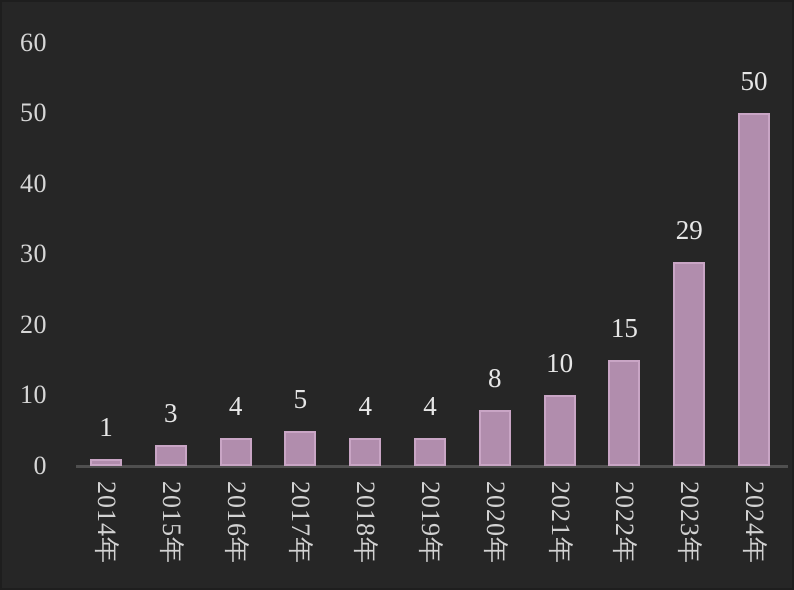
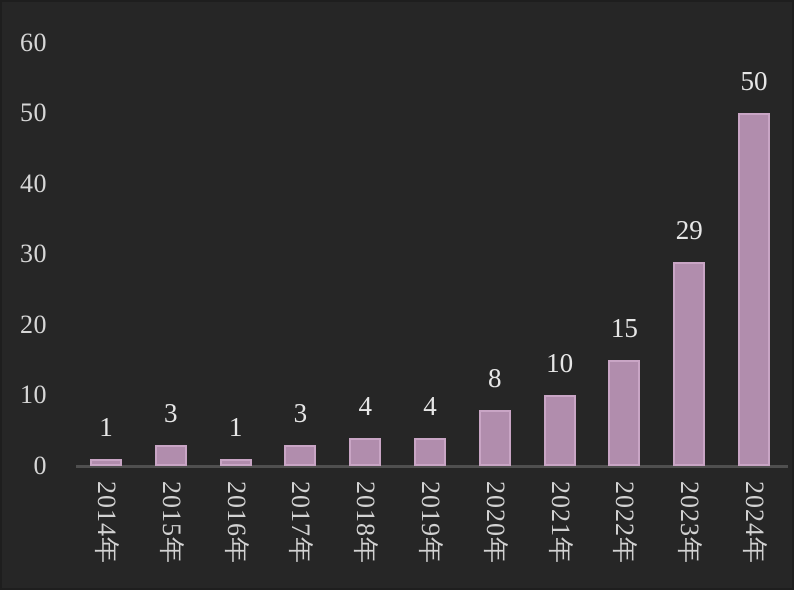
2016年: 4 -> 1
2017年: 5 -> 3
